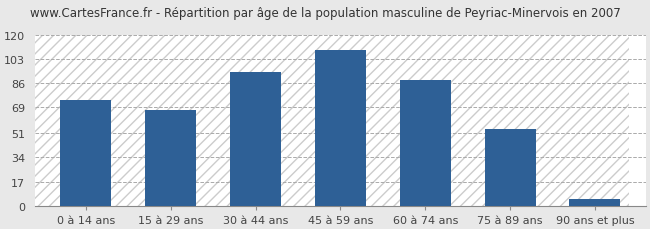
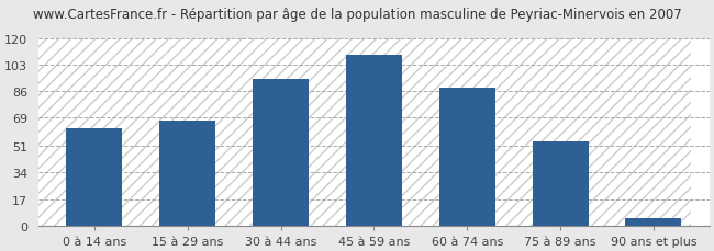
0 à 14 ans: 74 -> 62
